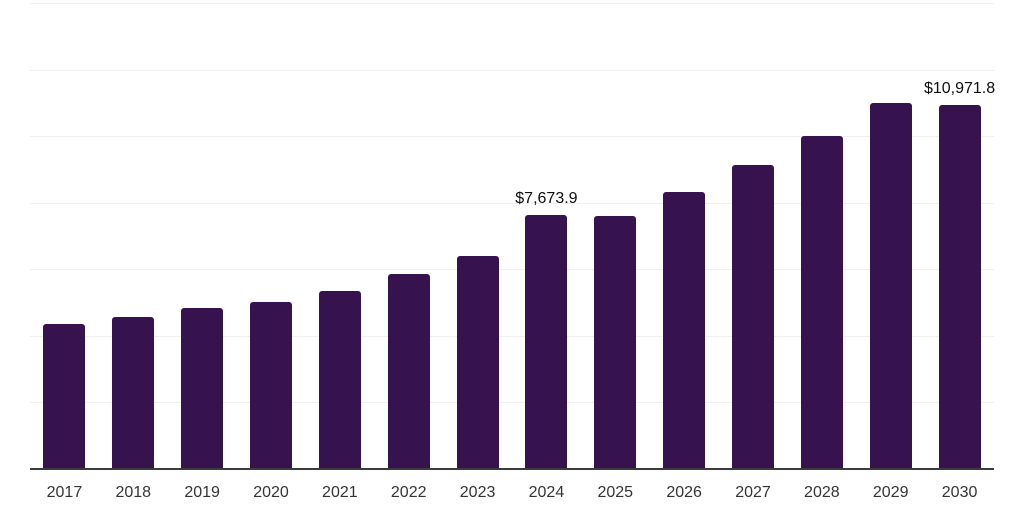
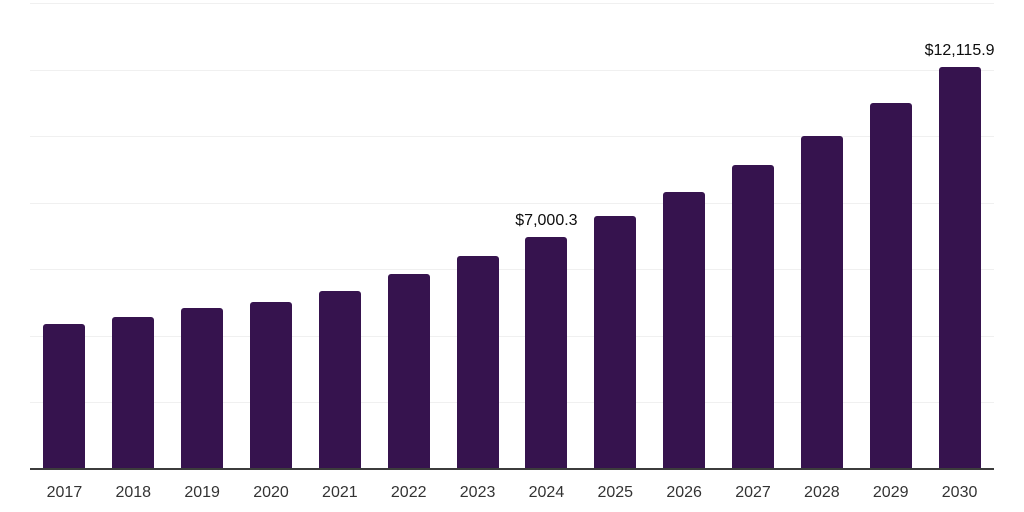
2024: $7,673.9 -> $7,000.3
2030: $10,971.8 -> $12,115.9
